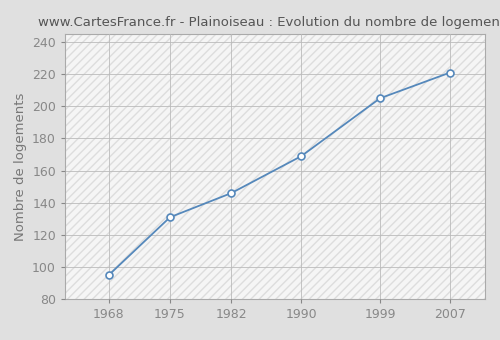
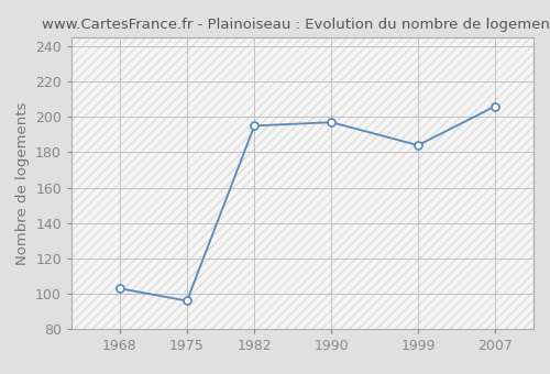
1968: 95 -> 103
1975: 131 -> 96
1982: 146 -> 195
1990: 169 -> 197
1999: 205 -> 184
2007: 221 -> 206
